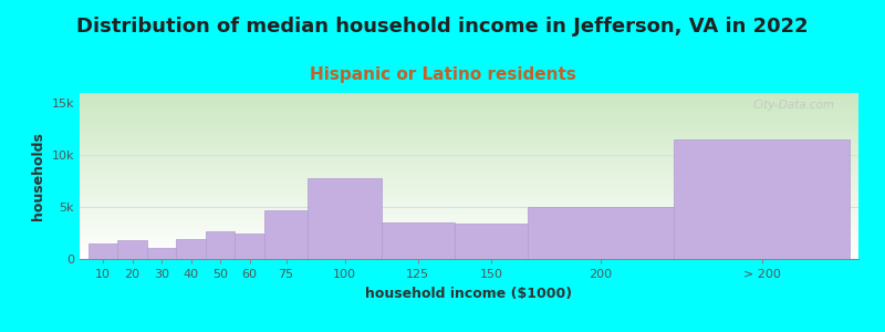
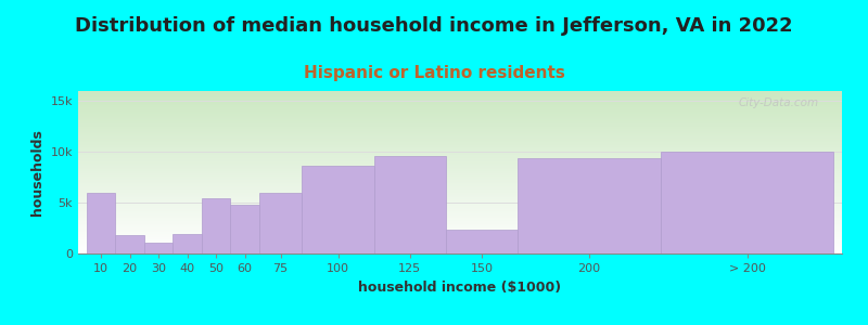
10: 1.5k -> 6.0k
50: 2.7k -> 5.4k
60: 2.5k -> 4.8k
75: 4.7k -> 6.0k
100: 7.8k -> 8.6k
125: 3.5k -> 9.6k
150: 3.4k -> 2.4k
200: 5.0k -> 9.4k
> 200: 11.5k -> 10.0k
